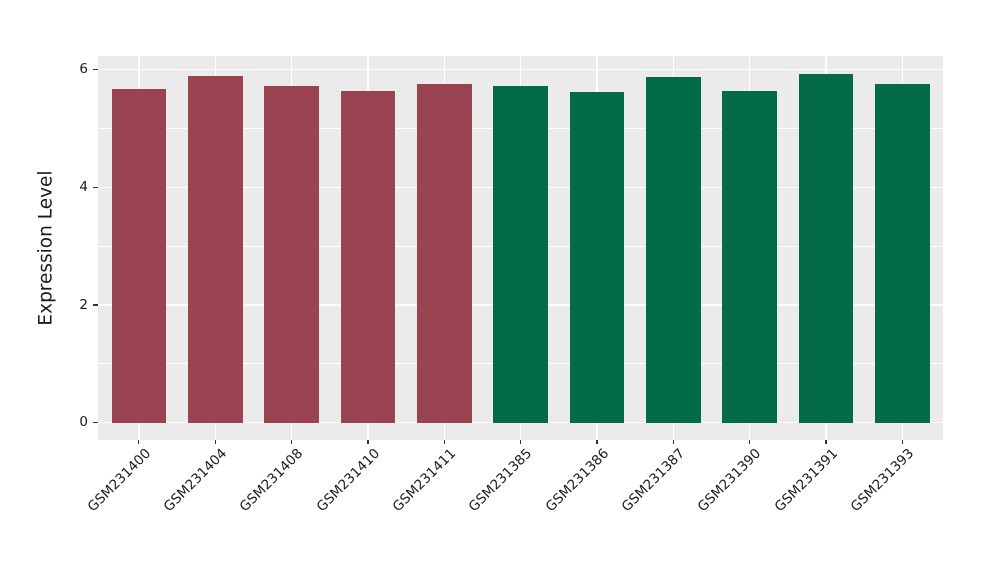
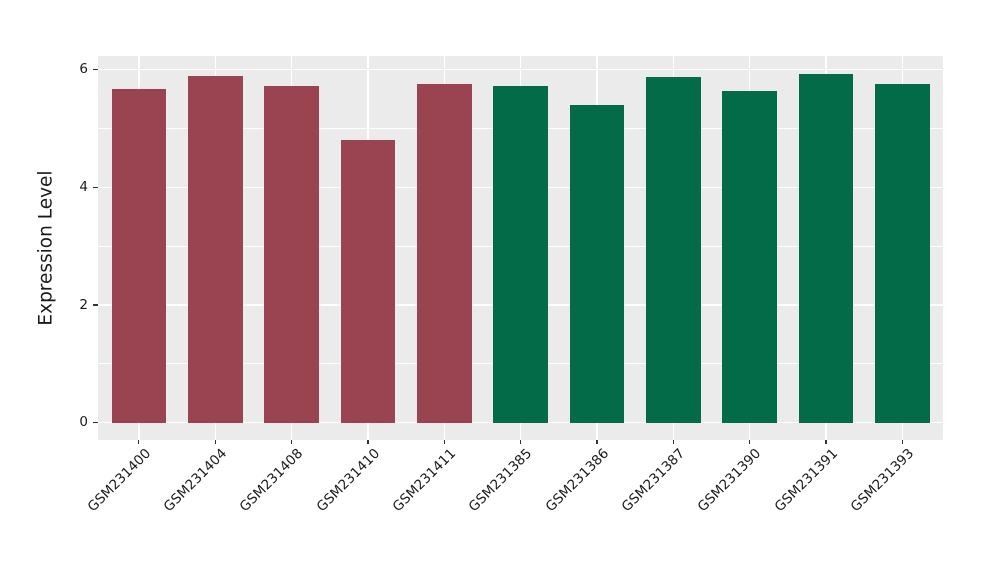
GSM231410: 5.6 -> 4.8
GSM231386: 5.6 -> 5.4
